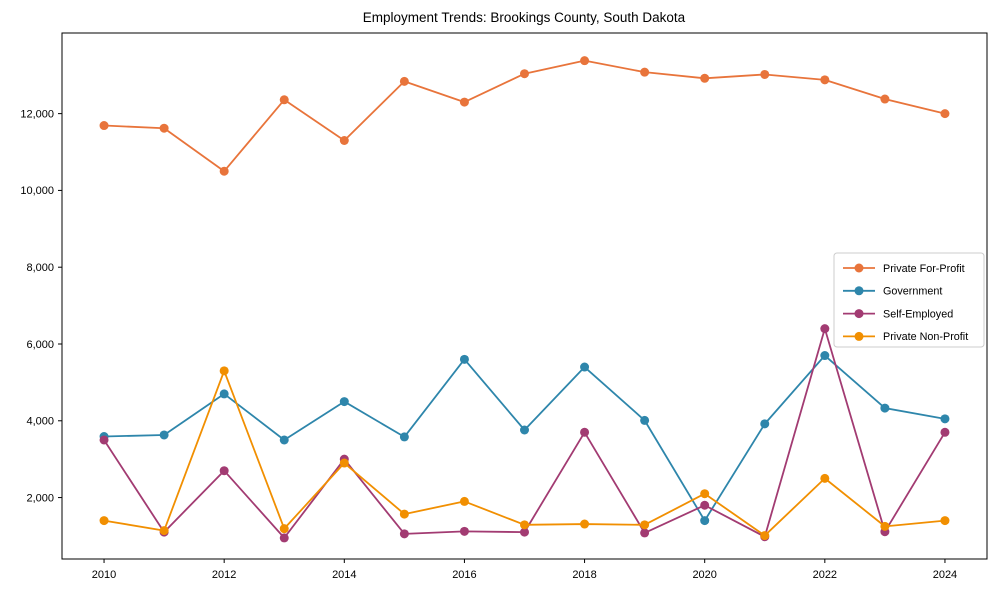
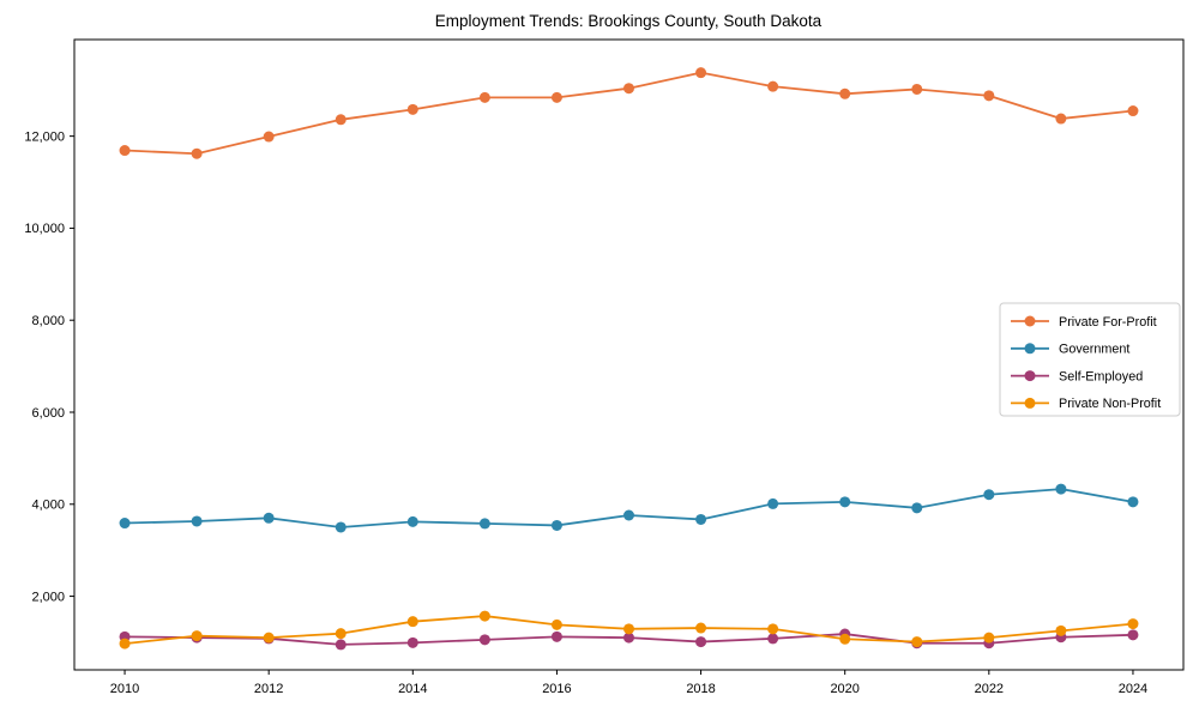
Self-Employed/2010: 3500 -> 1100
Private Non-Profit/2010: 1400 -> 1000
Private For-Profit/2012: 10500 -> 12000
Government/2012: 4700 -> 3700
Self-Employed/2012: 2700 -> 1100
Private Non-Profit/2012: 5300 -> 1100
Private For-Profit/2014: 11300 -> 12600
Government/2014: 4500 -> 3600
Self-Employed/2014: 3000 -> 1000
Private Non-Profit/2014: 2900 -> 1400
Private For-Profit/2016: 12300 -> 12800
Government/2016: 5600 -> 3500
Private Non-Profit/2016: 1900 -> 1400
Government/2018: 5400 -> 3700
Self-Employed/2018: 3700 -> 1000
Government/2020: 1400 -> 4000
Self-Employed/2020: 1800 -> 1200
Private Non-Profit/2020: 2100 -> 1100
Government/2022: 5700 -> 4200
Self-Employed/2022: 6400 -> 1000
Private Non-Profit/2022: 2500 -> 1100
Private For-Profit/2024: 12000 -> 12600
Self-Employed/2024: 3700 -> 1200
